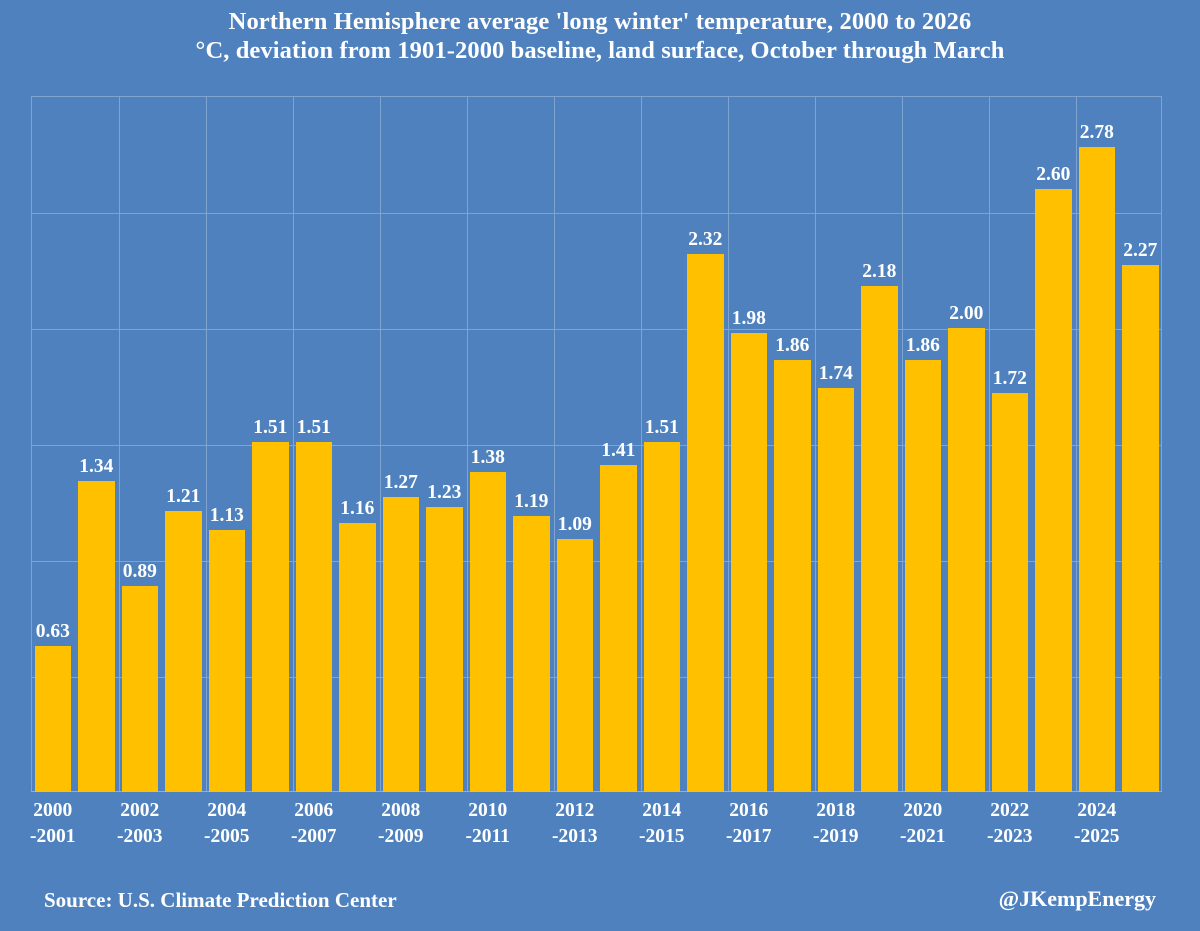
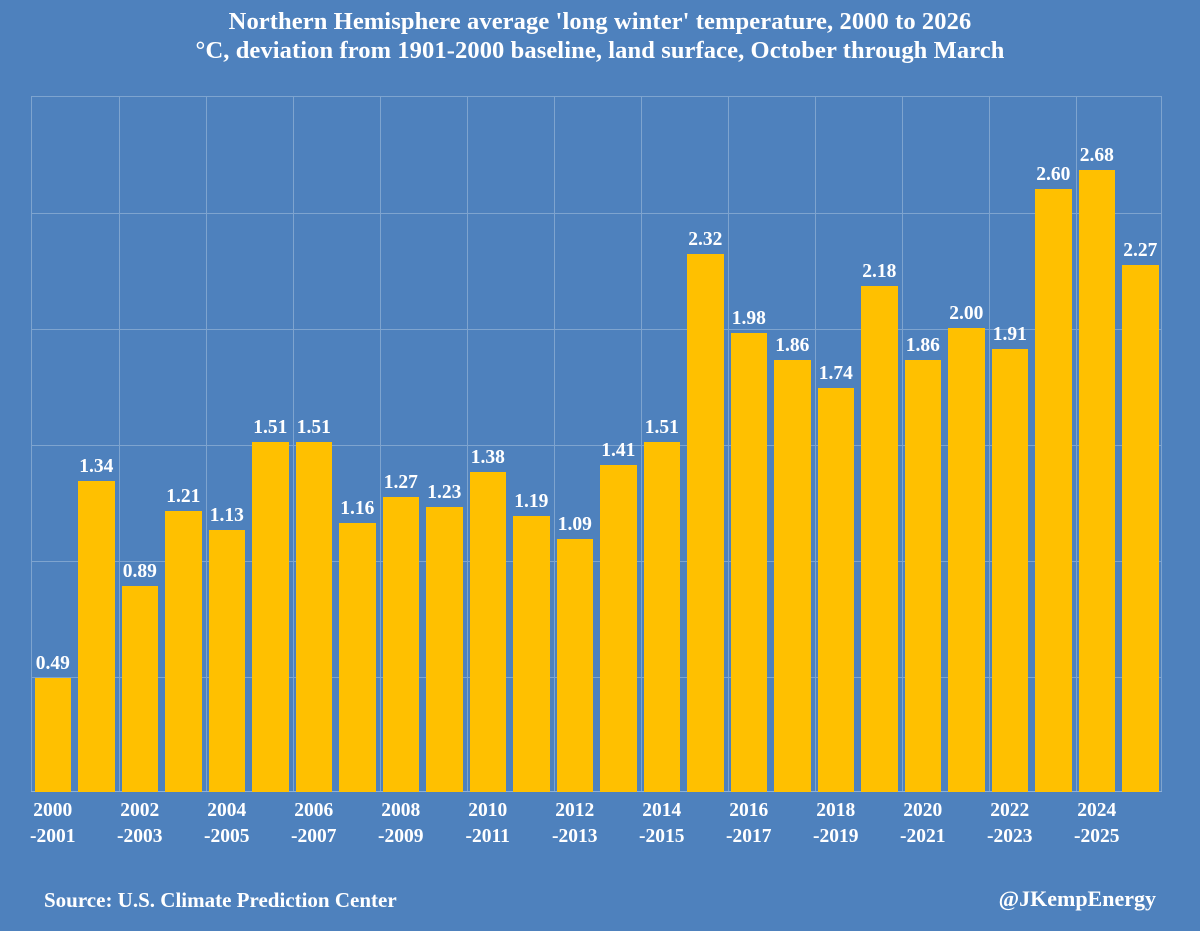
2000-2001: 0.63 -> 0.49
2022-2023: 1.72 -> 1.91
2024-2025: 2.78 -> 2.68
